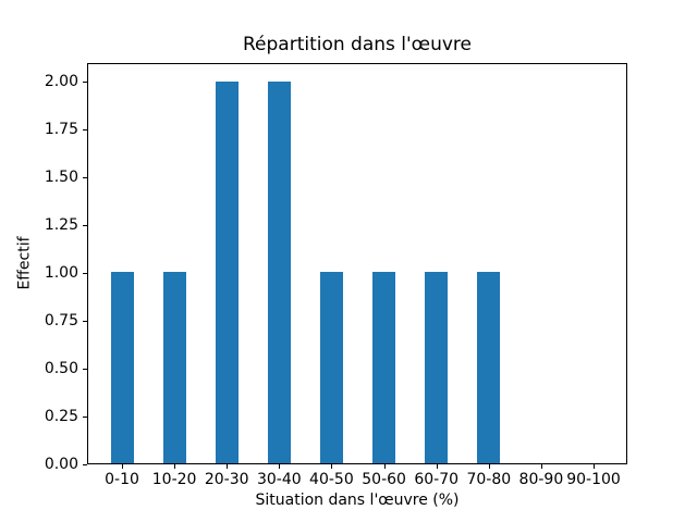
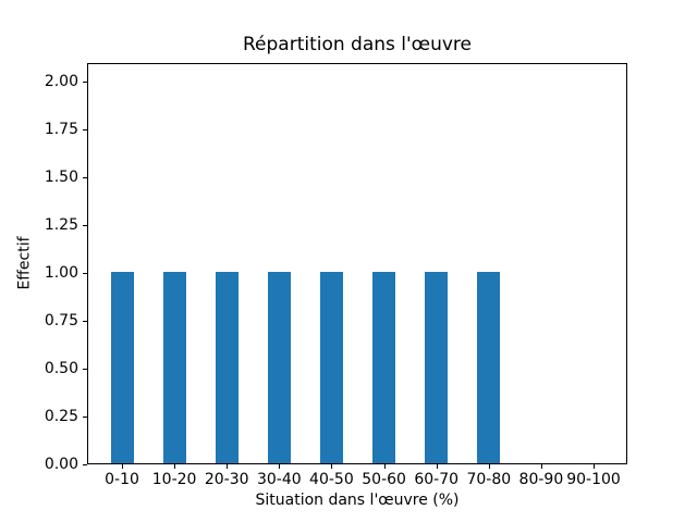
20-30: 2 -> 1
30-40: 2 -> 1
